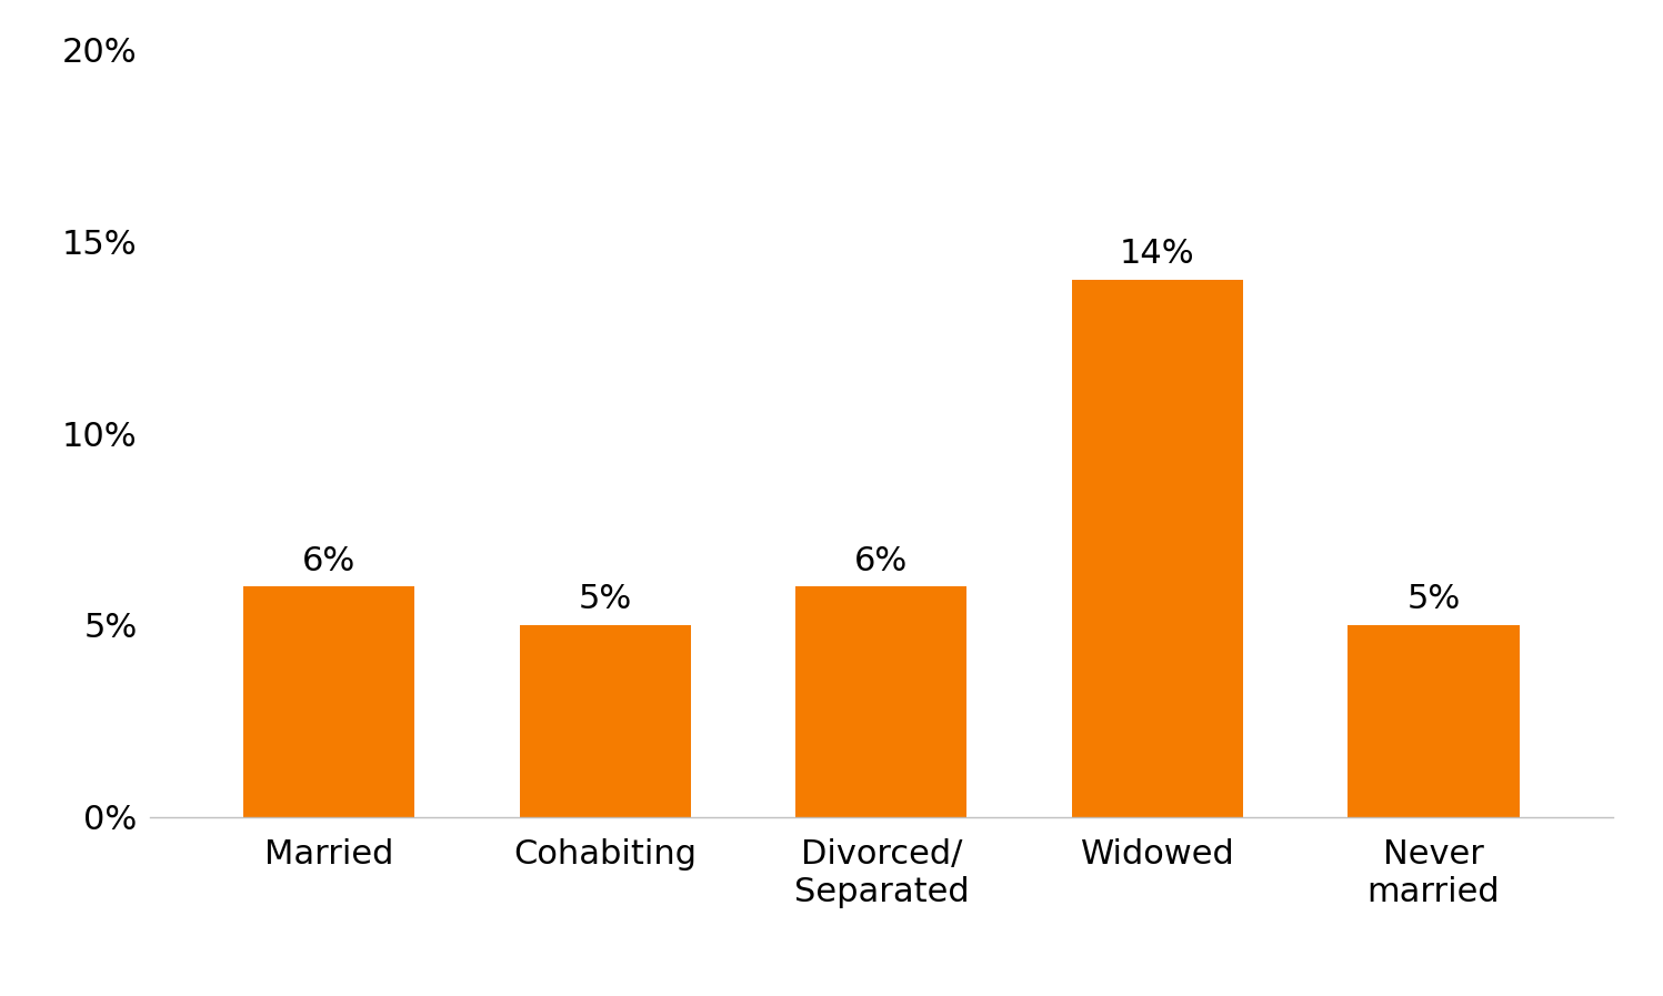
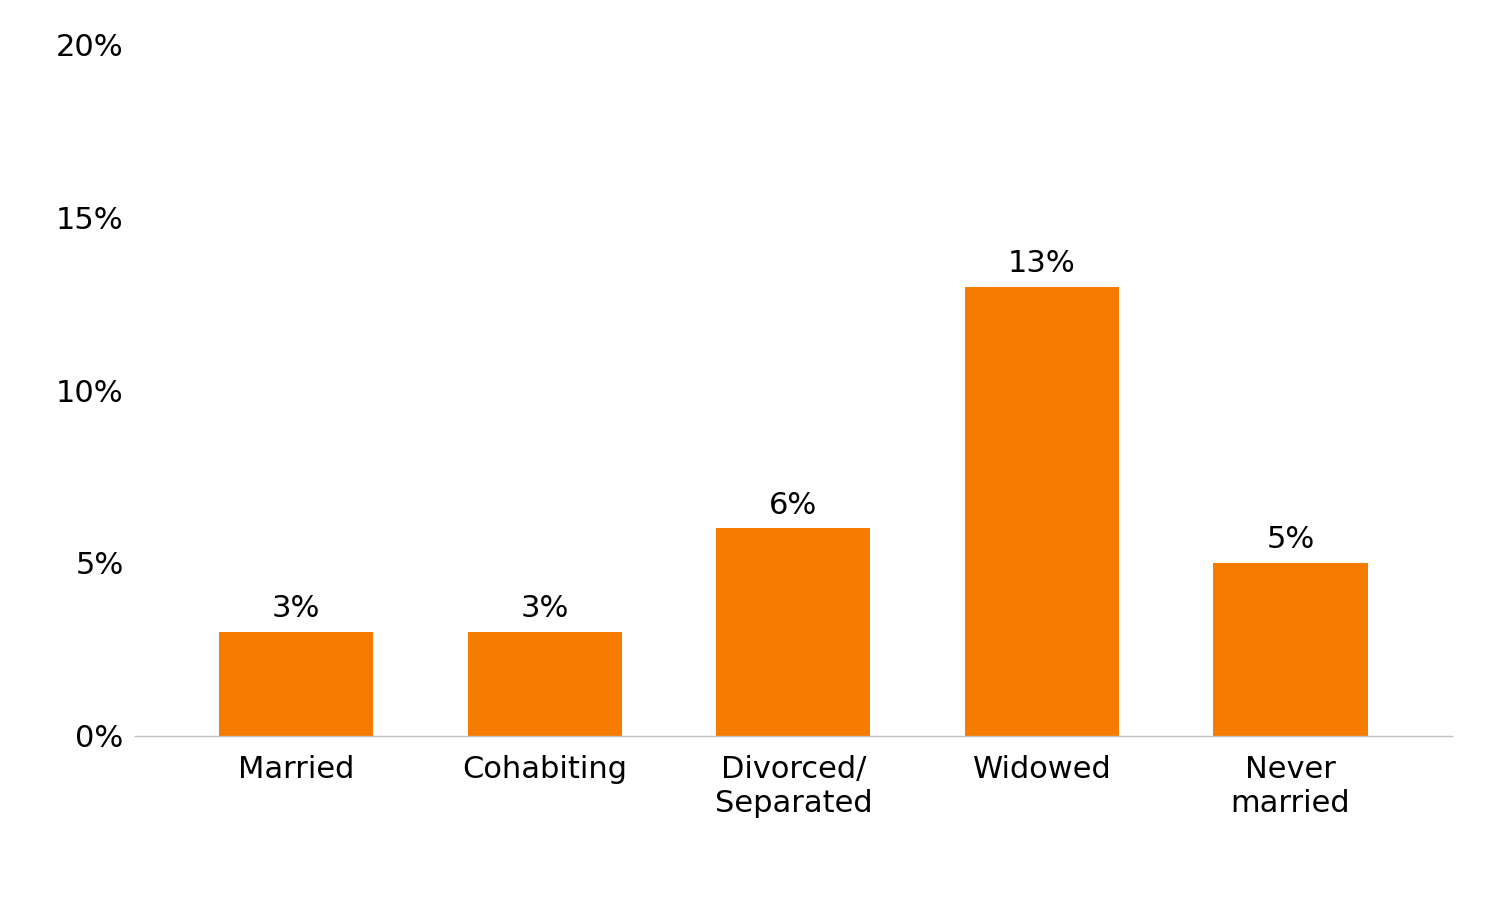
Married: 6% -> 3%
Cohabiting: 5% -> 3%
Widowed: 14% -> 13%
